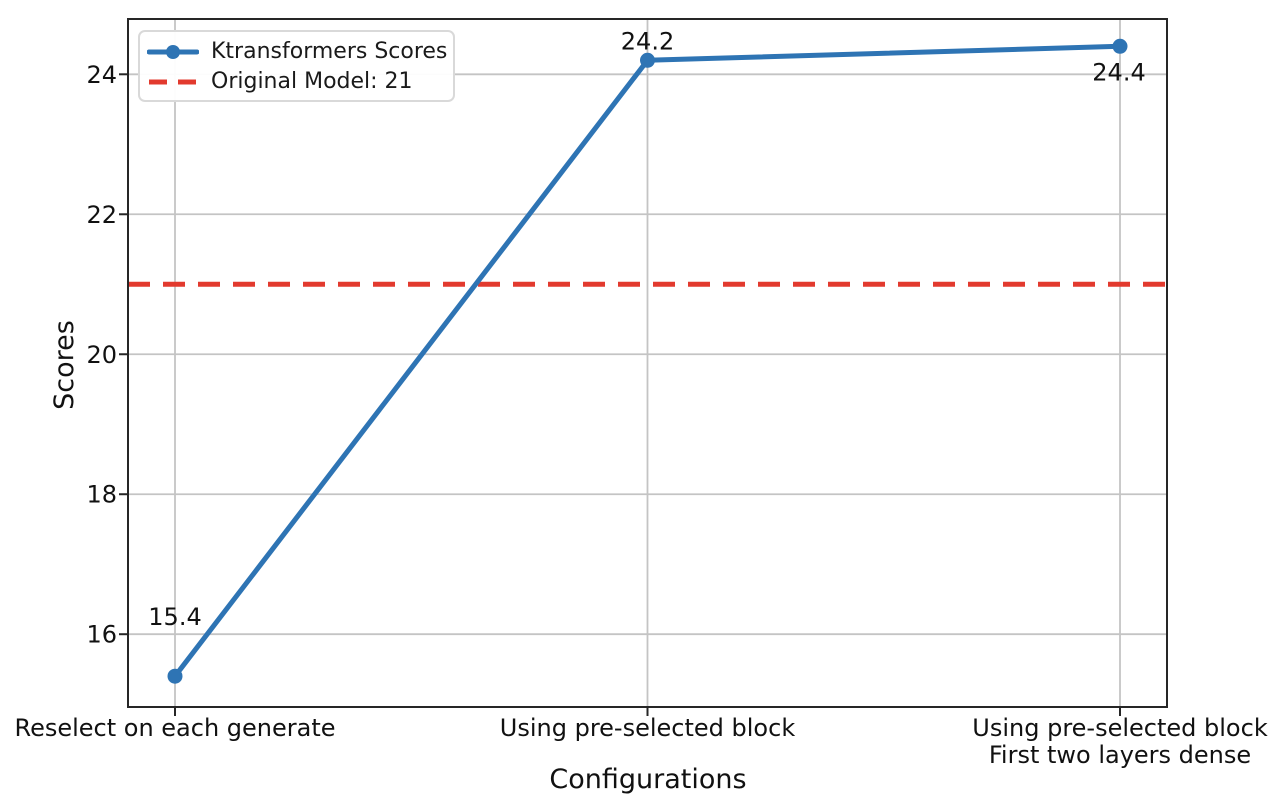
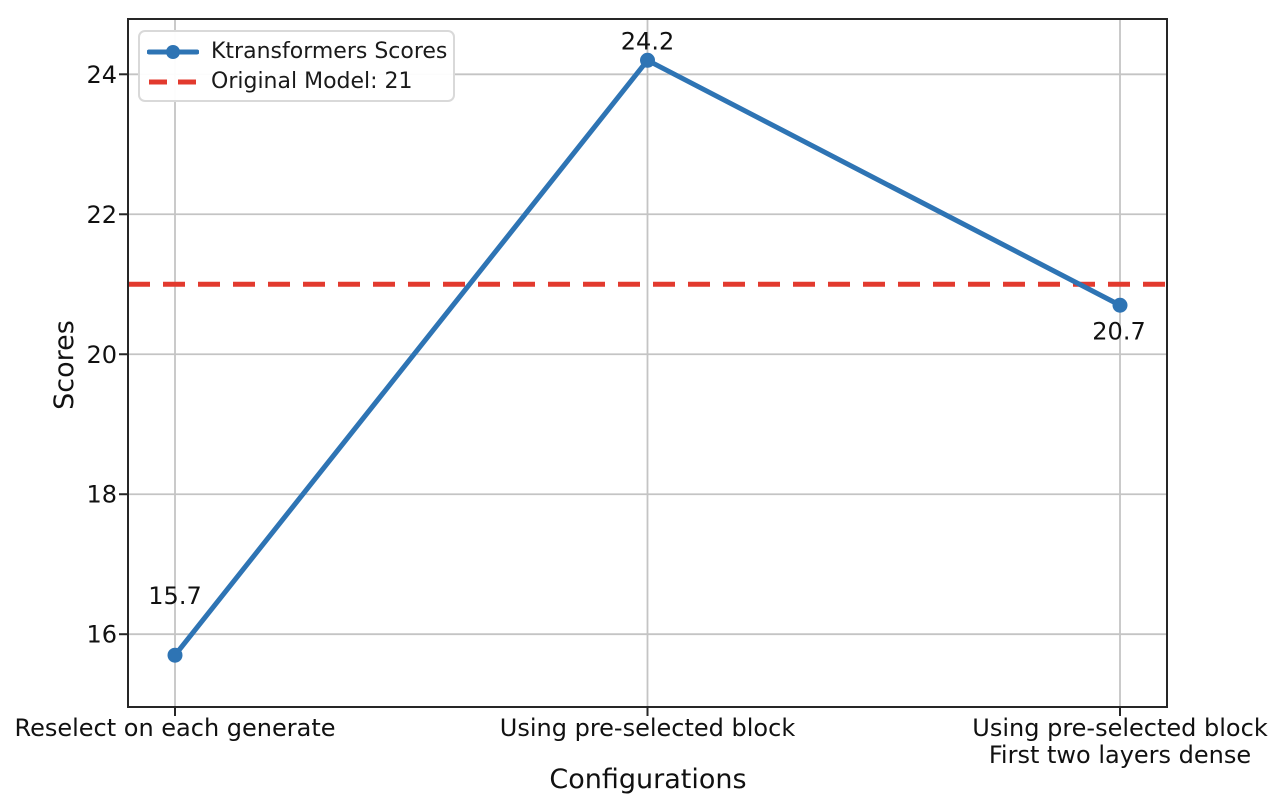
Reselect on each generate: 15.4 -> 15.7
Using pre-selected block First two layers dense: 24.4 -> 20.7
